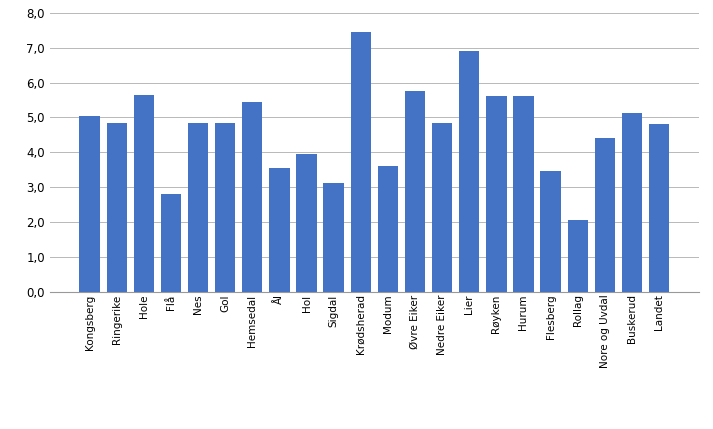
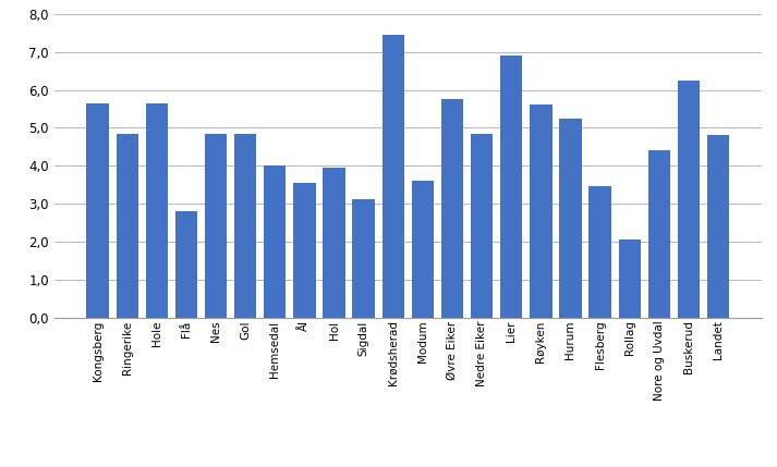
Kongsberg: 5,05 -> 5,65
Hemsedal: 5,45 -> 4,00
Hurum: 5,62 -> 5,25
Buskerud: 5,12 -> 6,25
